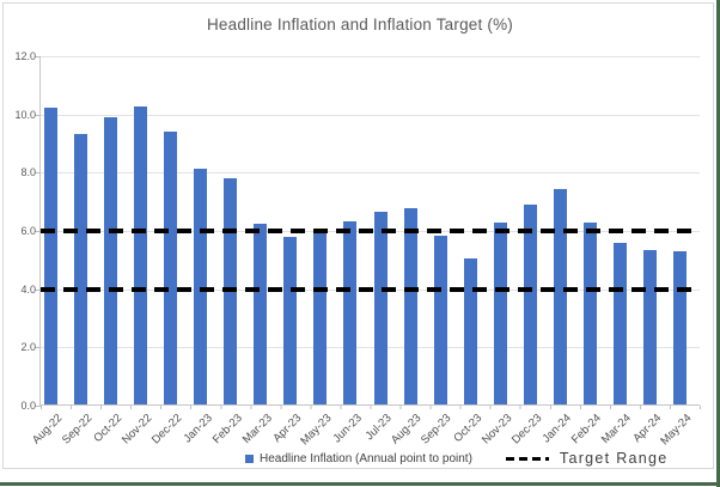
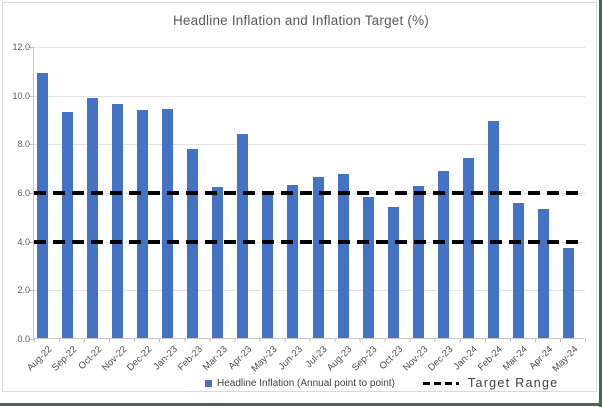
Aug-22: 10.2 -> 10.9
Nov-22: 10.2 -> 9.6
Jan-23: 8.1 -> 9.4
Apr-23: 5.8 -> 8.4
Oct-23: 5.0 -> 5.4
Feb-24: 6.2 -> 8.9
May-24: 5.2 -> 3.7
